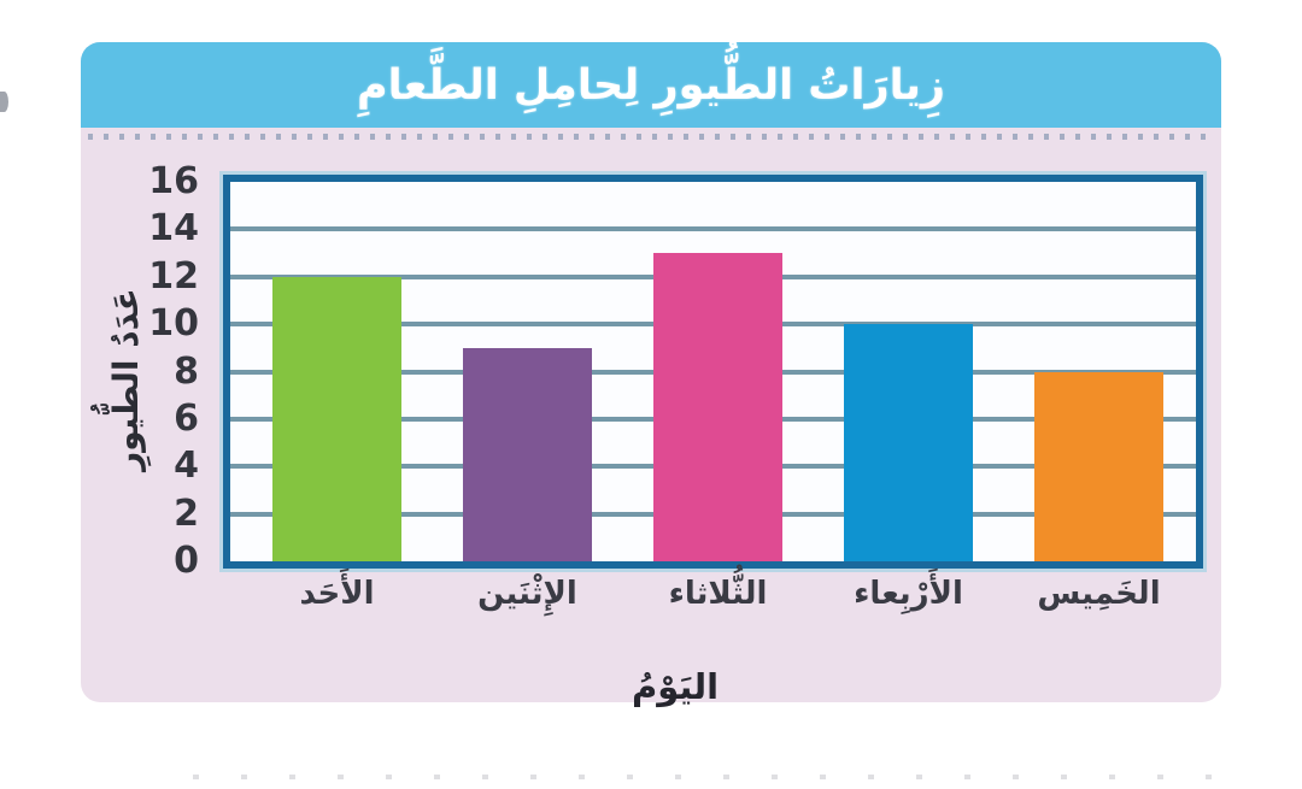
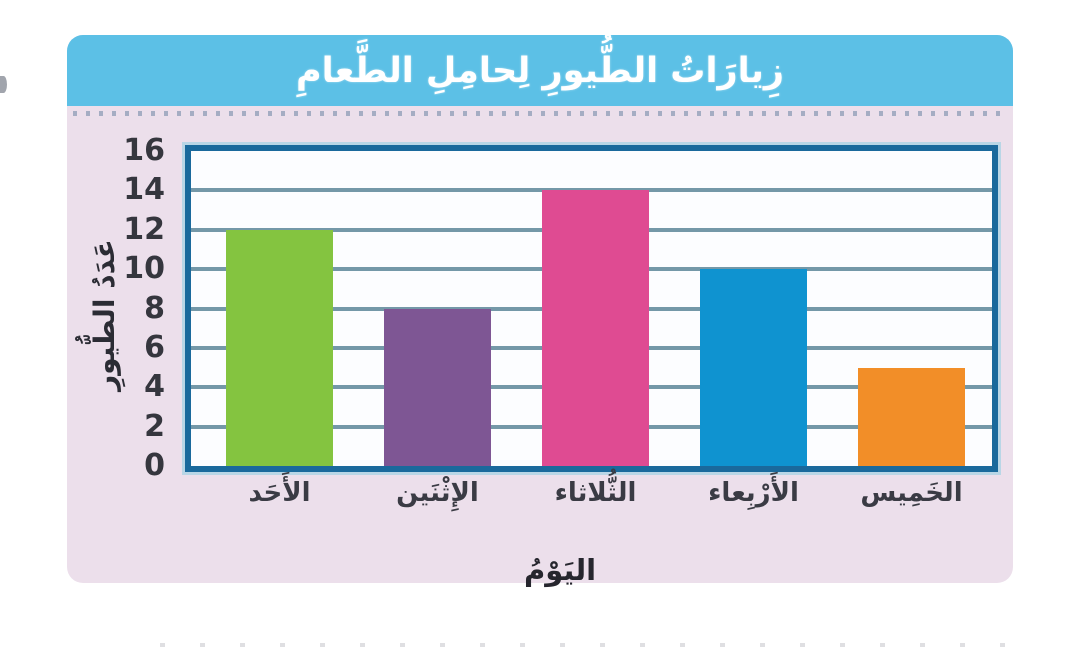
الإِثْنَين: 9 -> 8
الثُّلاثاء: 13 -> 14
الخَمِيس: 8 -> 5
